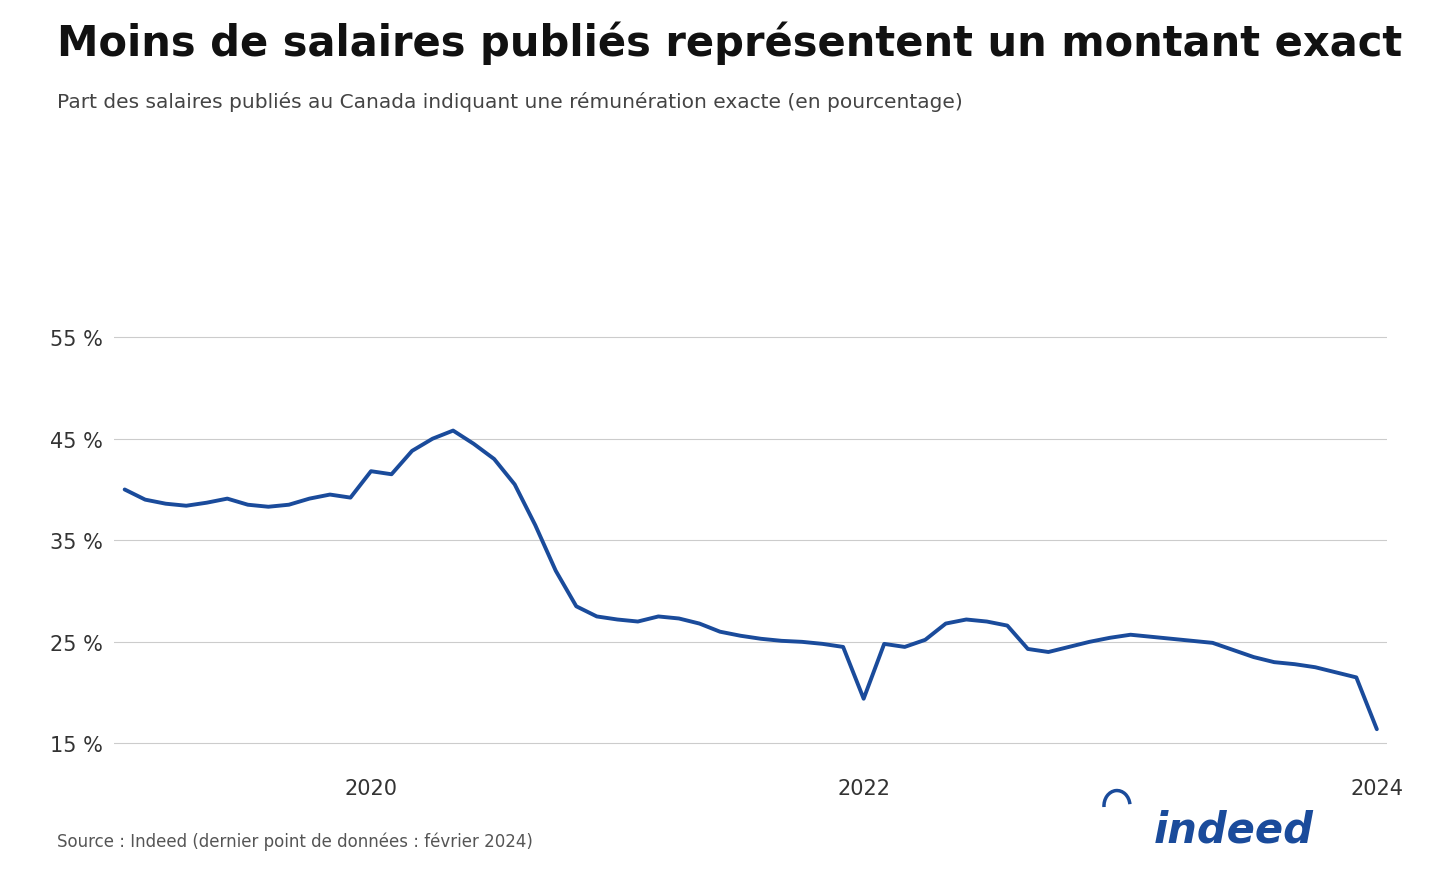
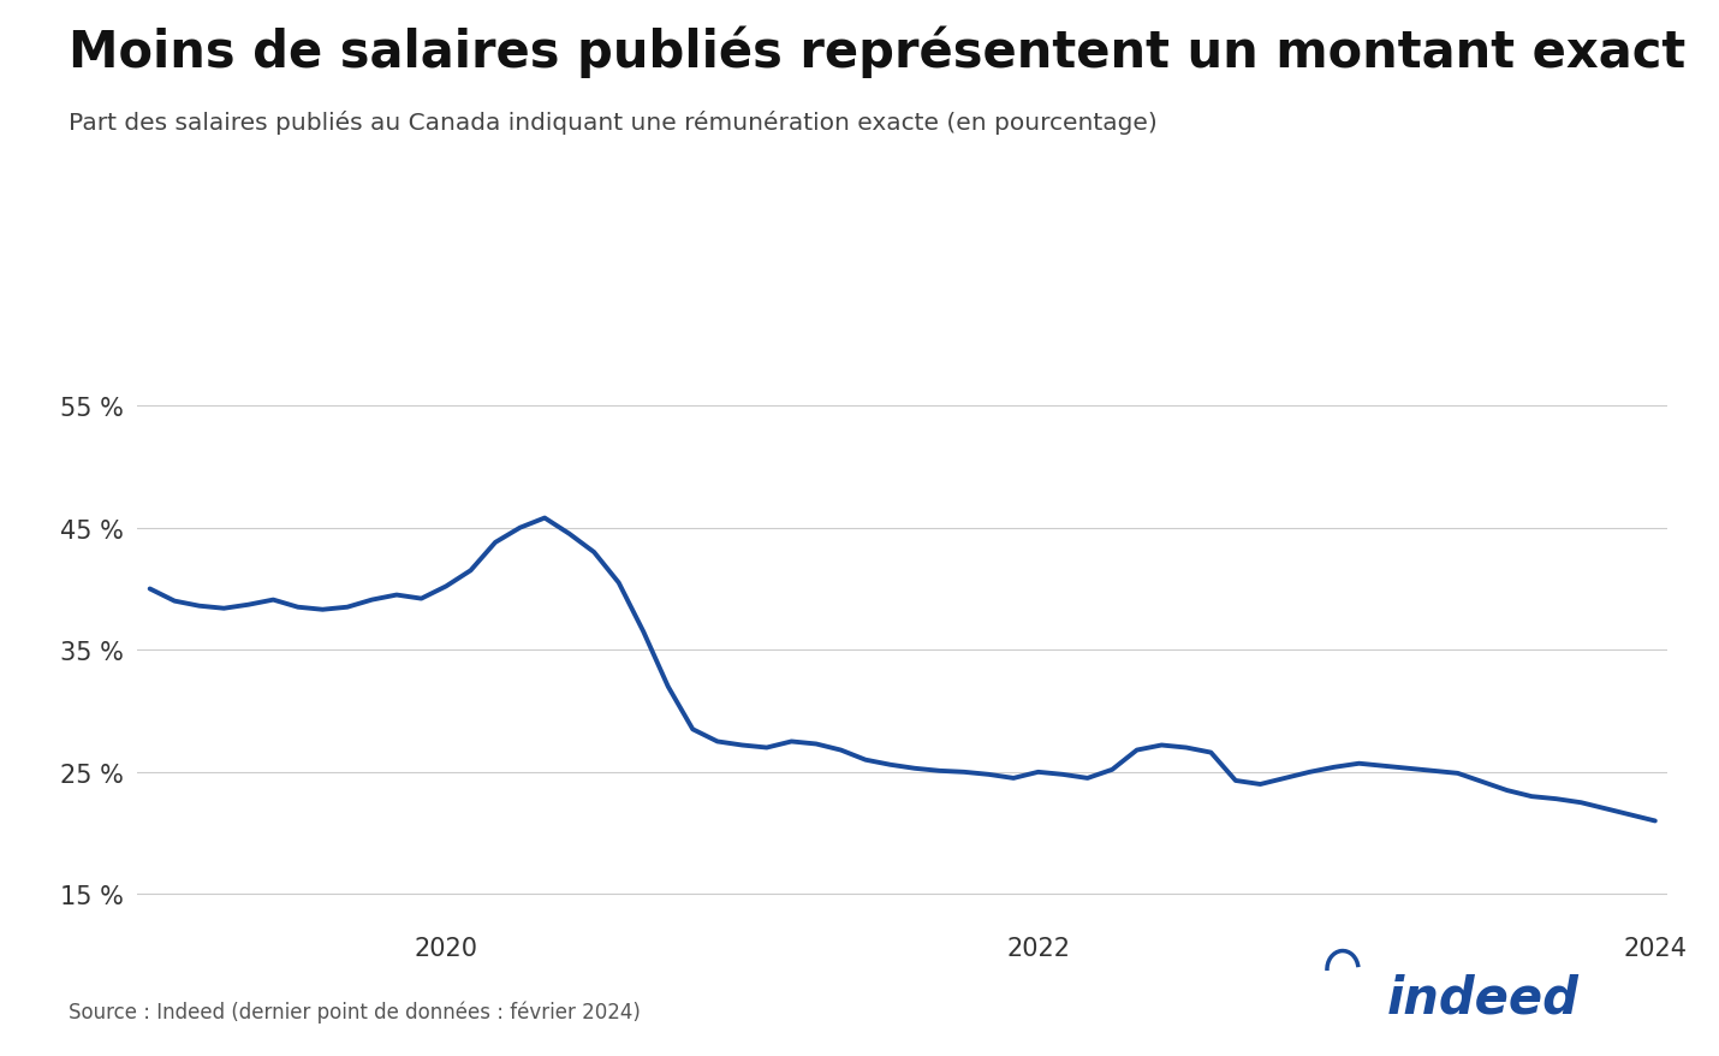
2020: 41.8 % -> 40.2 %
2022: 19.4 % -> 25.0 %
2024: 16.4 % -> 21.0 %
